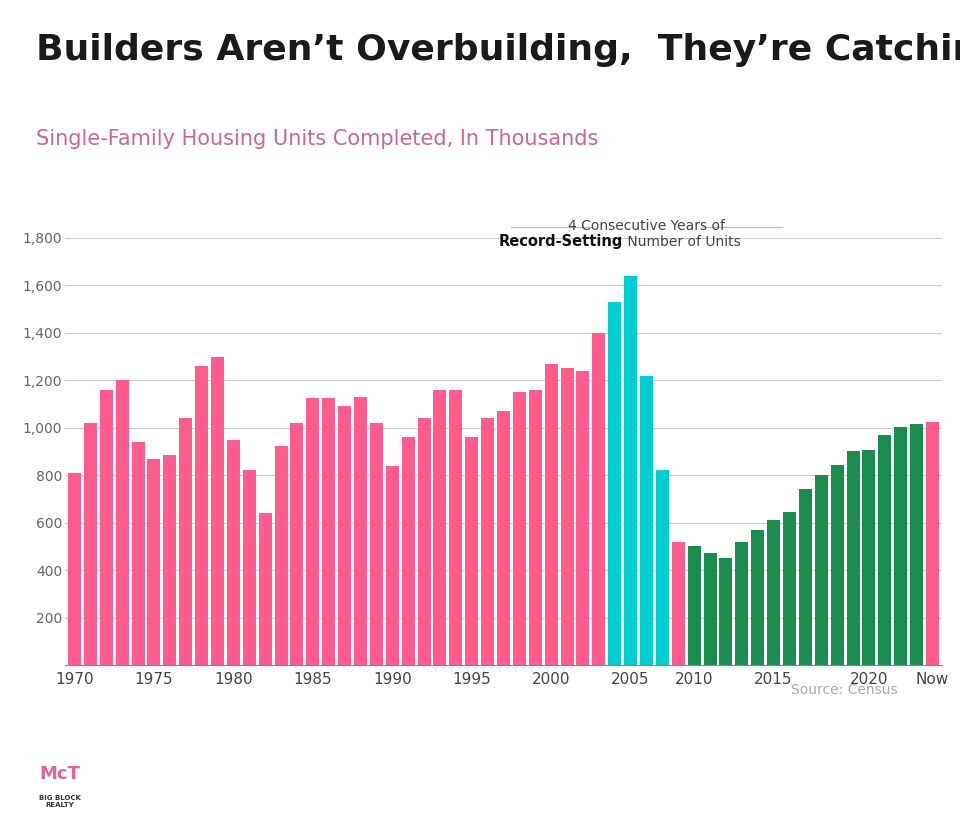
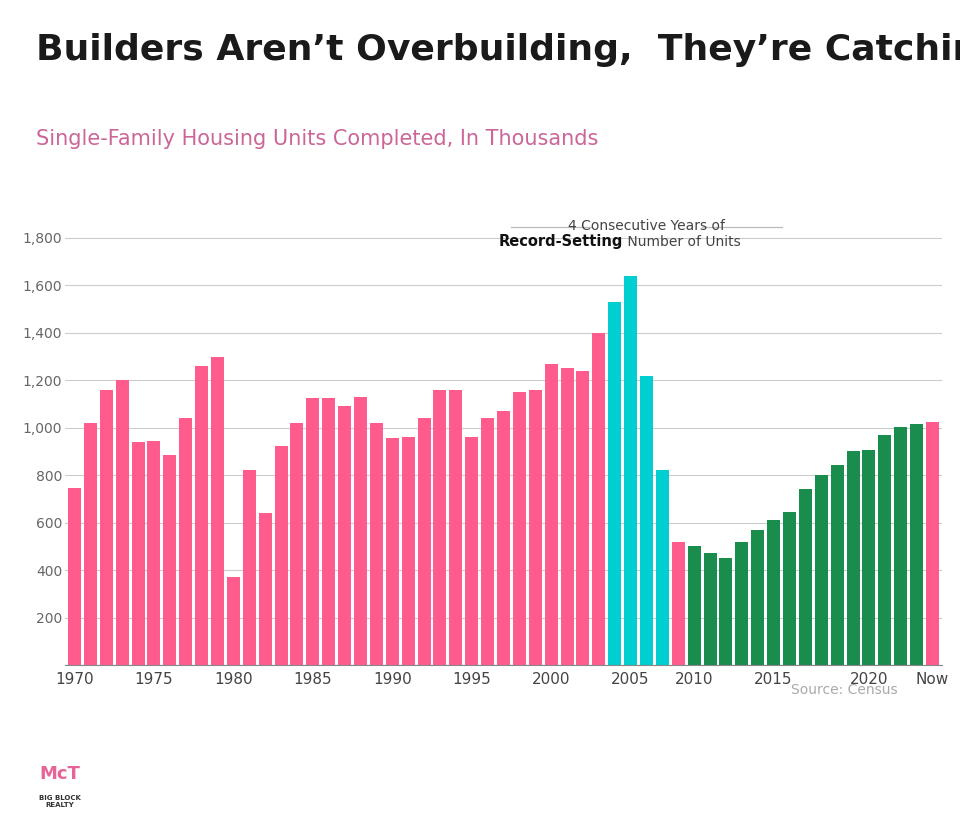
1970: 810 -> 745
1975: 870 -> 945
1980: 950 -> 370
1990: 840 -> 955
